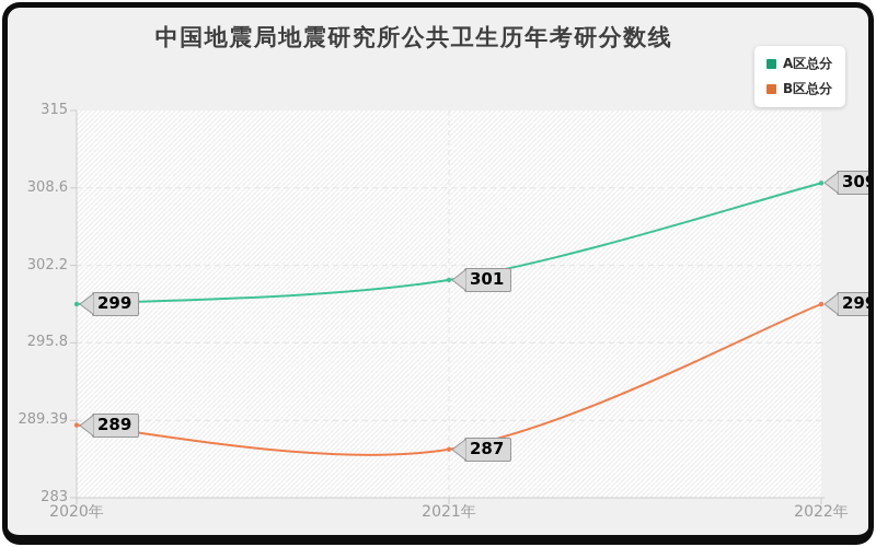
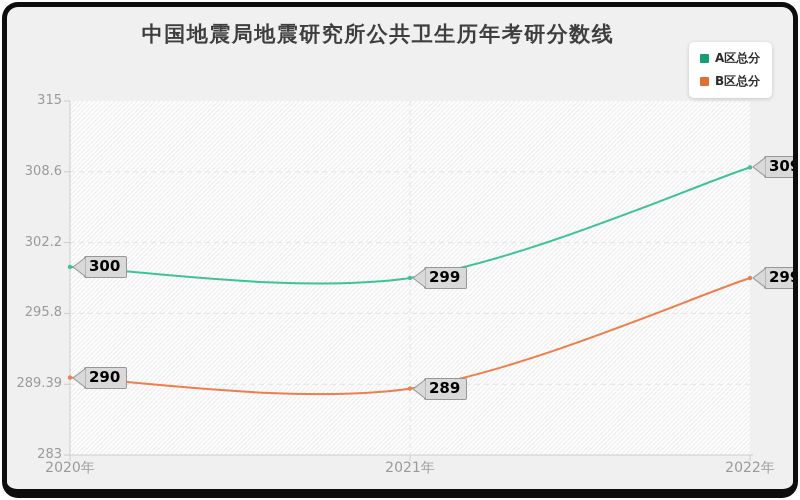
A区总分/2020年: 299 -> 300
B区总分/2020年: 289 -> 290
A区总分/2021年: 301 -> 299
B区总分/2021年: 287 -> 289
